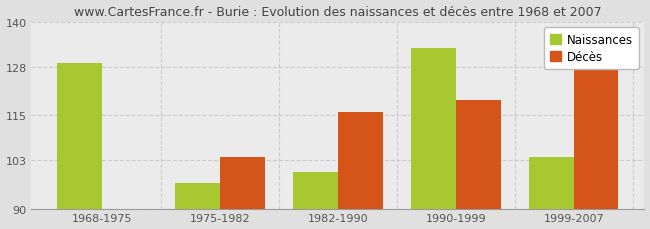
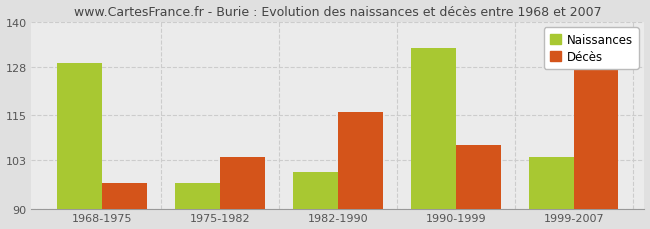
Décès/1968-1975: 90 -> 97
Décès/1990-1999: 119 -> 107
